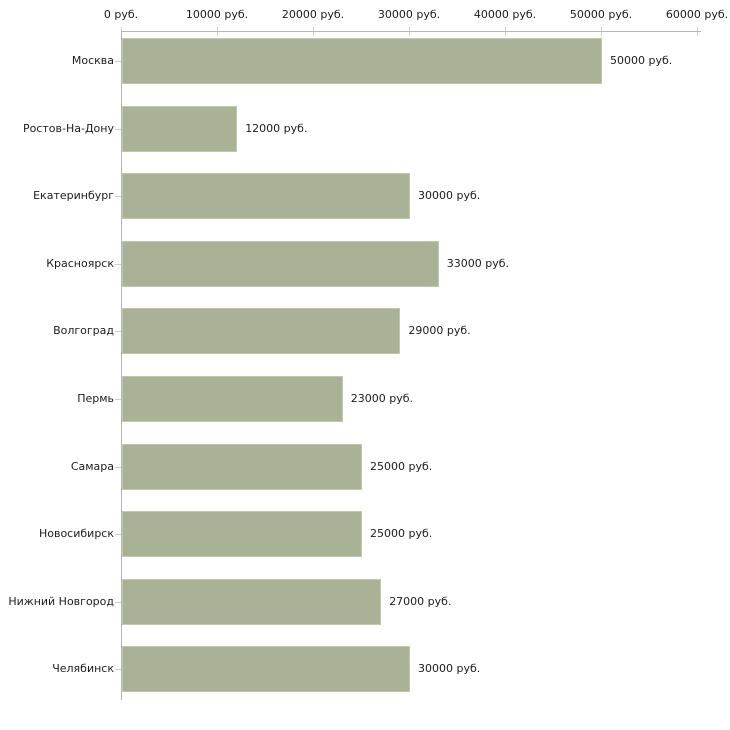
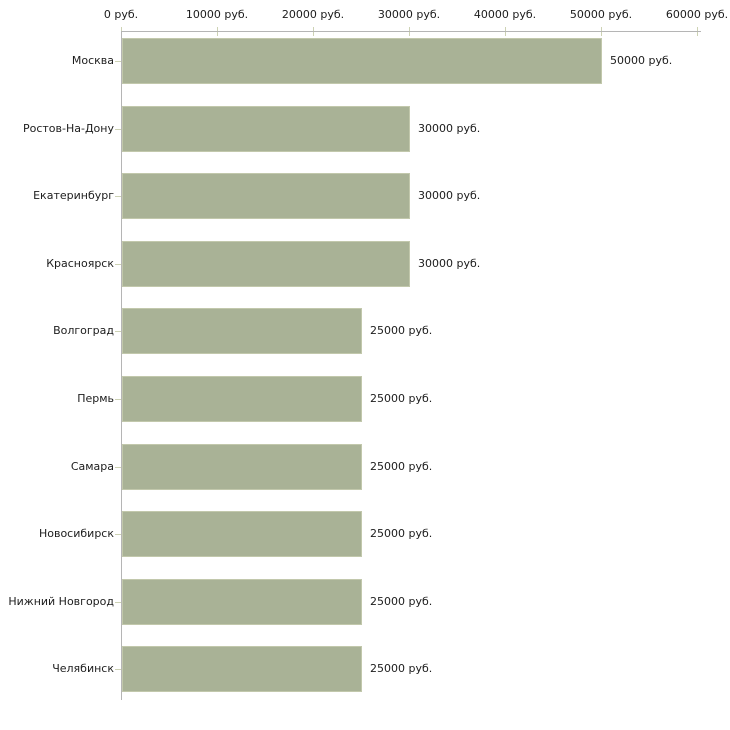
Ростов-На-Дону: 12000 -> 30000
Красноярск: 33000 -> 30000
Волгоград: 29000 -> 25000
Пермь: 23000 -> 25000
Нижний Новгород: 27000 -> 25000
Челябинск: 30000 -> 25000
